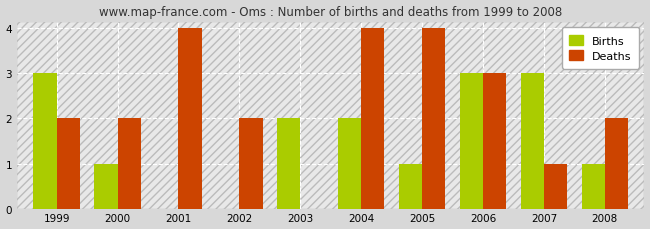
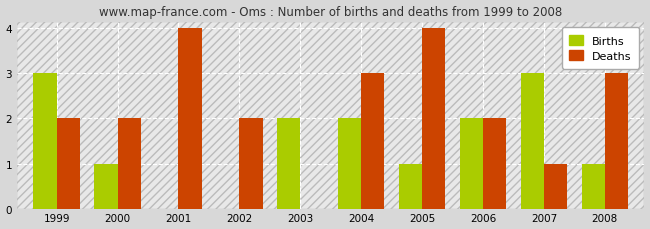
Deaths/2004: 4 -> 3
Births/2006: 3 -> 2
Deaths/2006: 3 -> 2
Deaths/2008: 2 -> 3
